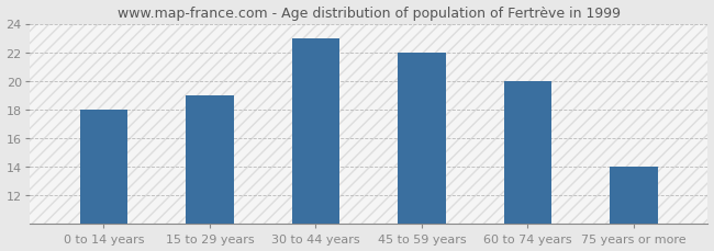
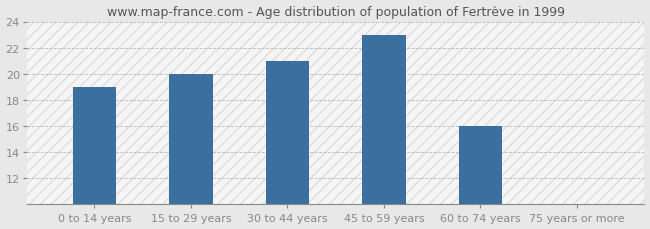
0 to 14 years: 18 -> 19
15 to 29 years: 19 -> 20
30 to 44 years: 23 -> 21
45 to 59 years: 22 -> 23
60 to 74 years: 20 -> 16
75 years or more: 14 -> 10
